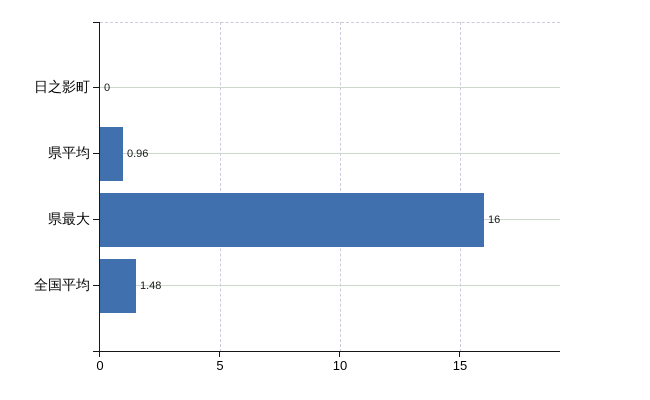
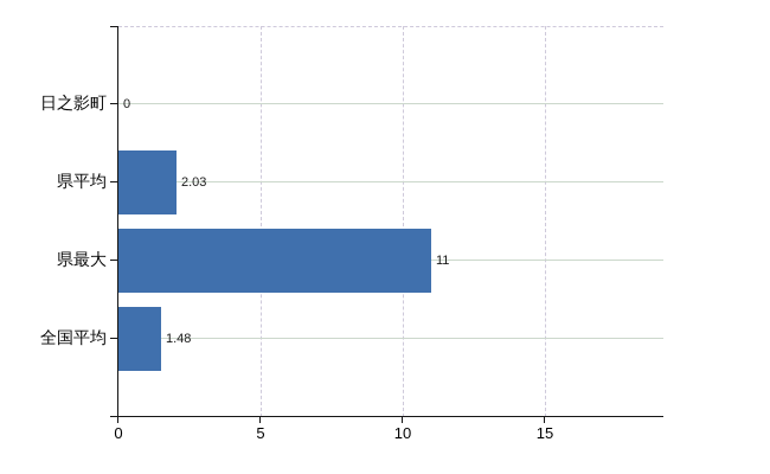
県平均: 0.96 -> 2.03
県最大: 16 -> 11
